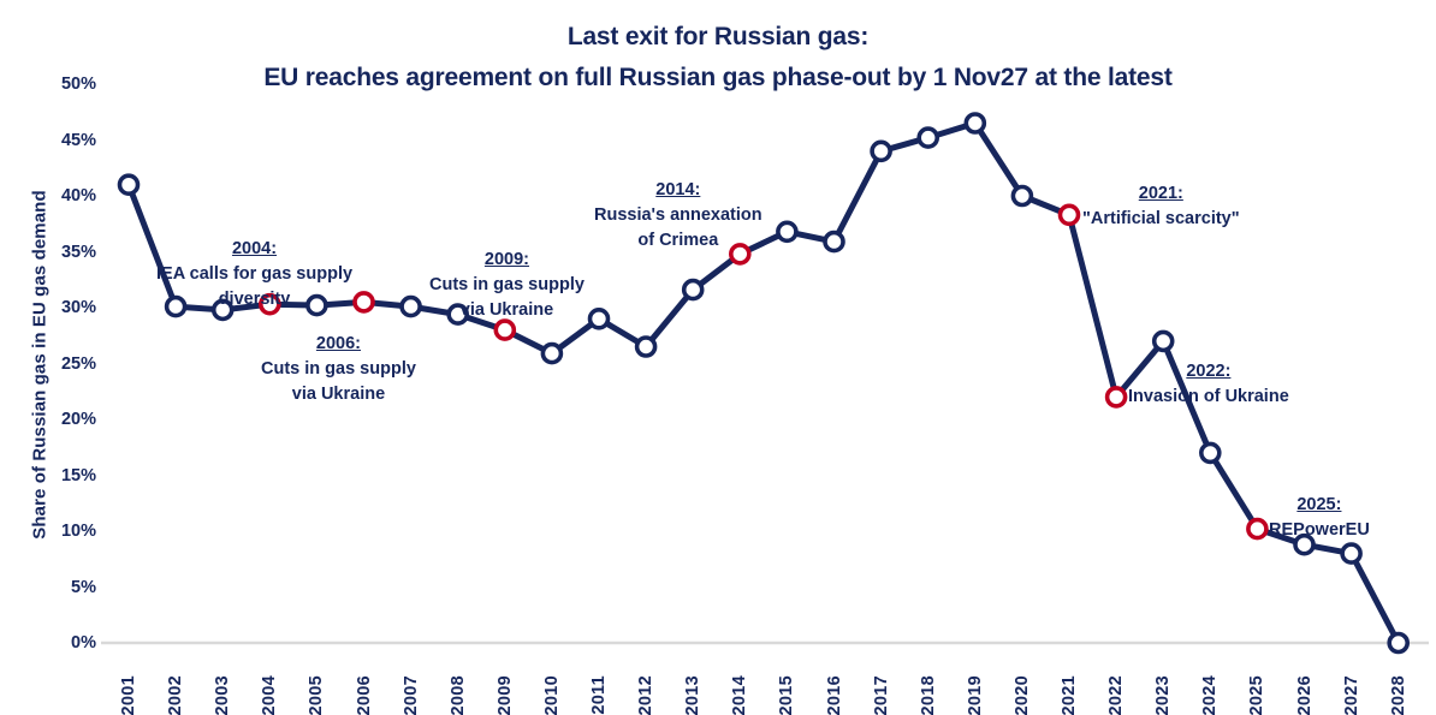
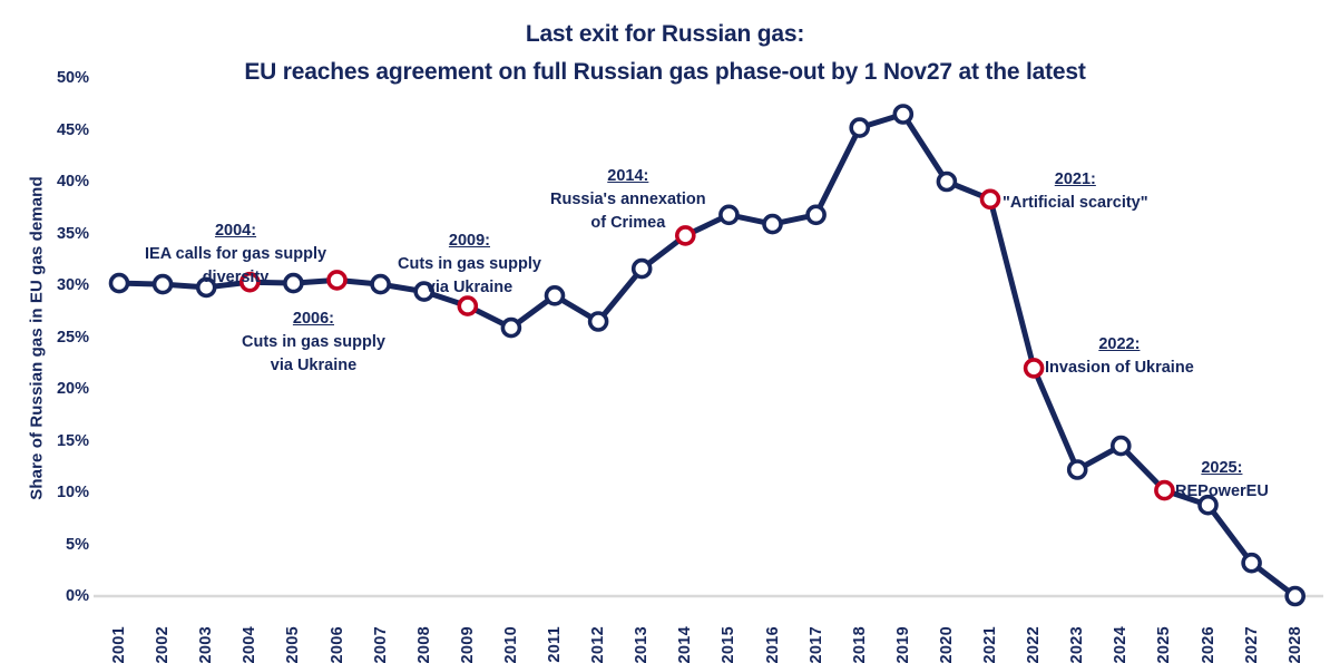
2001: 41% -> 30%
2017: 44% -> 37%
2023: 27% -> 12%
2024: 17% -> 14%
2027: 8% -> 3%
